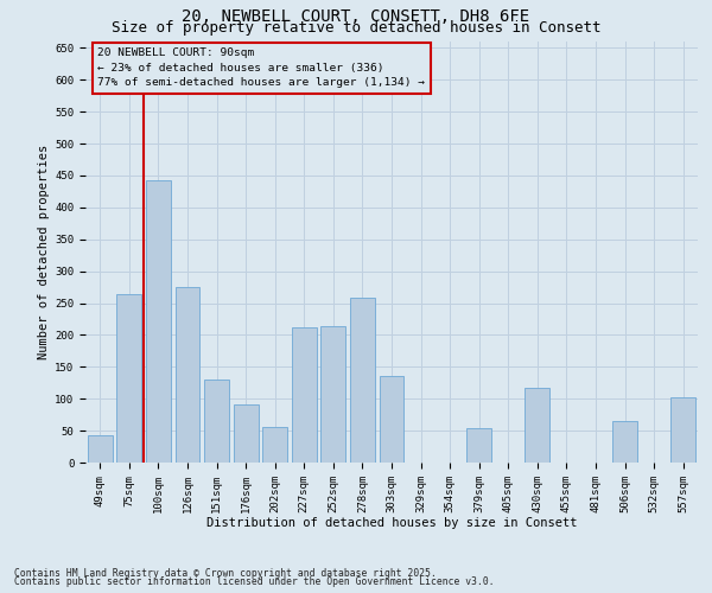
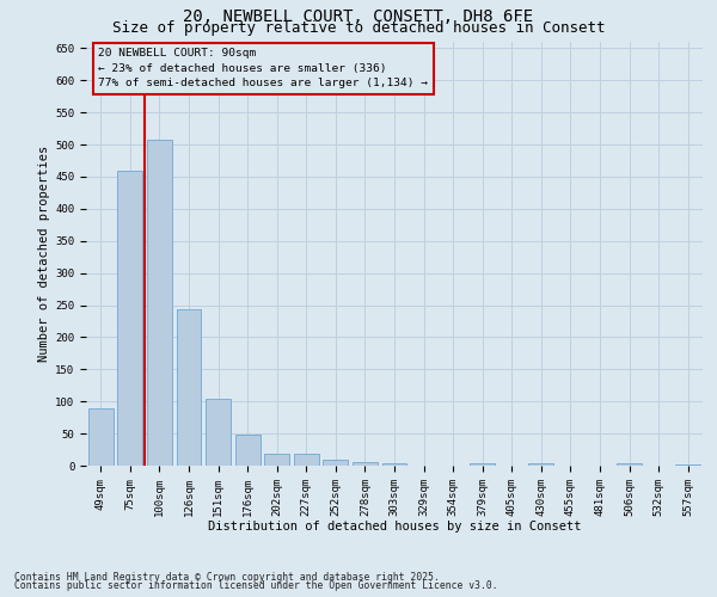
49sqm: 42 -> 90
75sqm: 264 -> 460
100sqm: 442 -> 507
126sqm: 276 -> 243
151sqm: 130 -> 105
176sqm: 92 -> 48
202sqm: 56 -> 19
227sqm: 212 -> 19
252sqm: 214 -> 10
278sqm: 258 -> 6
303sqm: 136 -> 3
379sqm: 54 -> 3
430sqm: 118 -> 3
506sqm: 66 -> 3
557sqm: 102 -> 2
